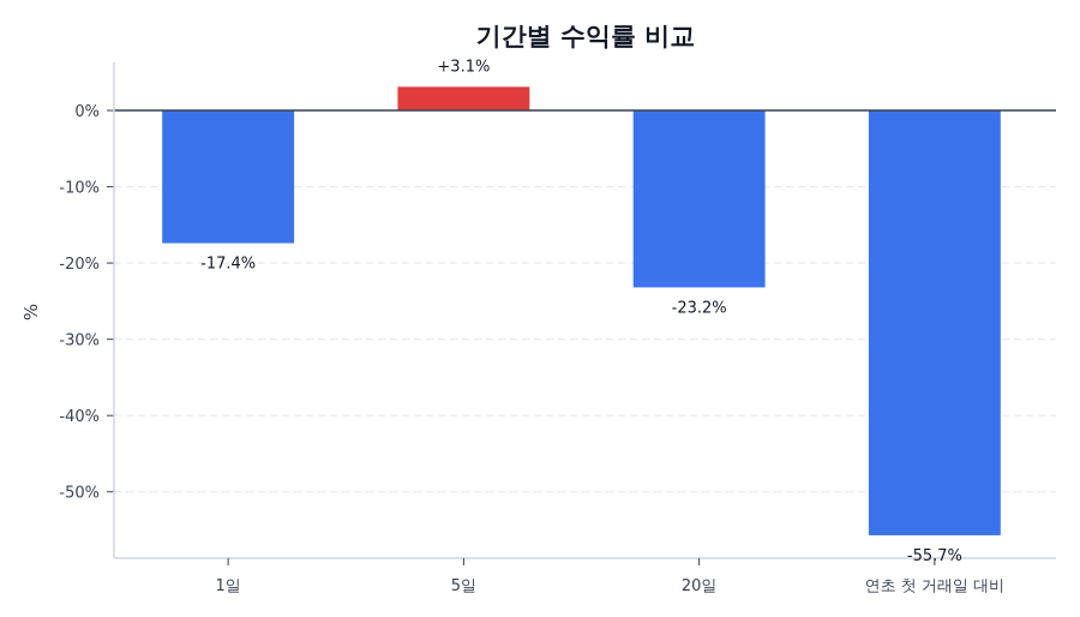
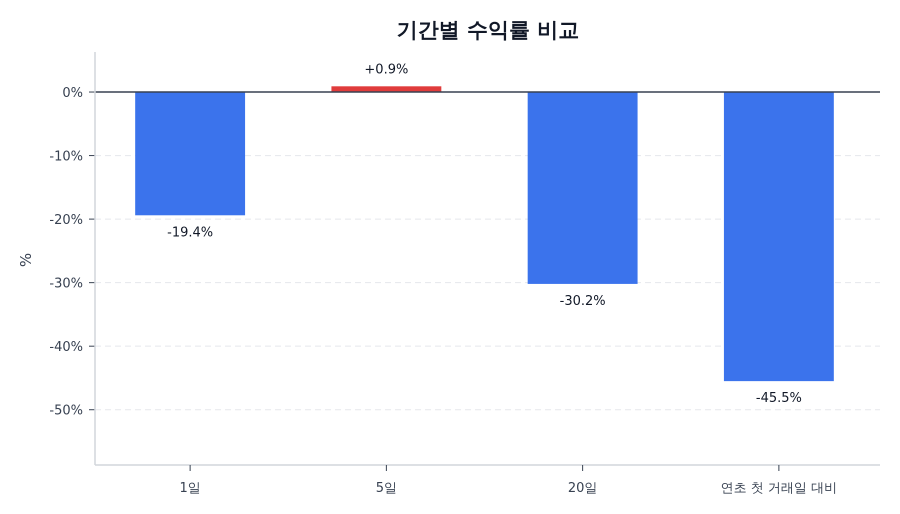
1일: -17.4% -> -19.4%
5일: +3.1% -> +0.9%
20일: -23.2% -> -30.2%
연초 첫 거래일 대비: -55.7% -> -45.5%
